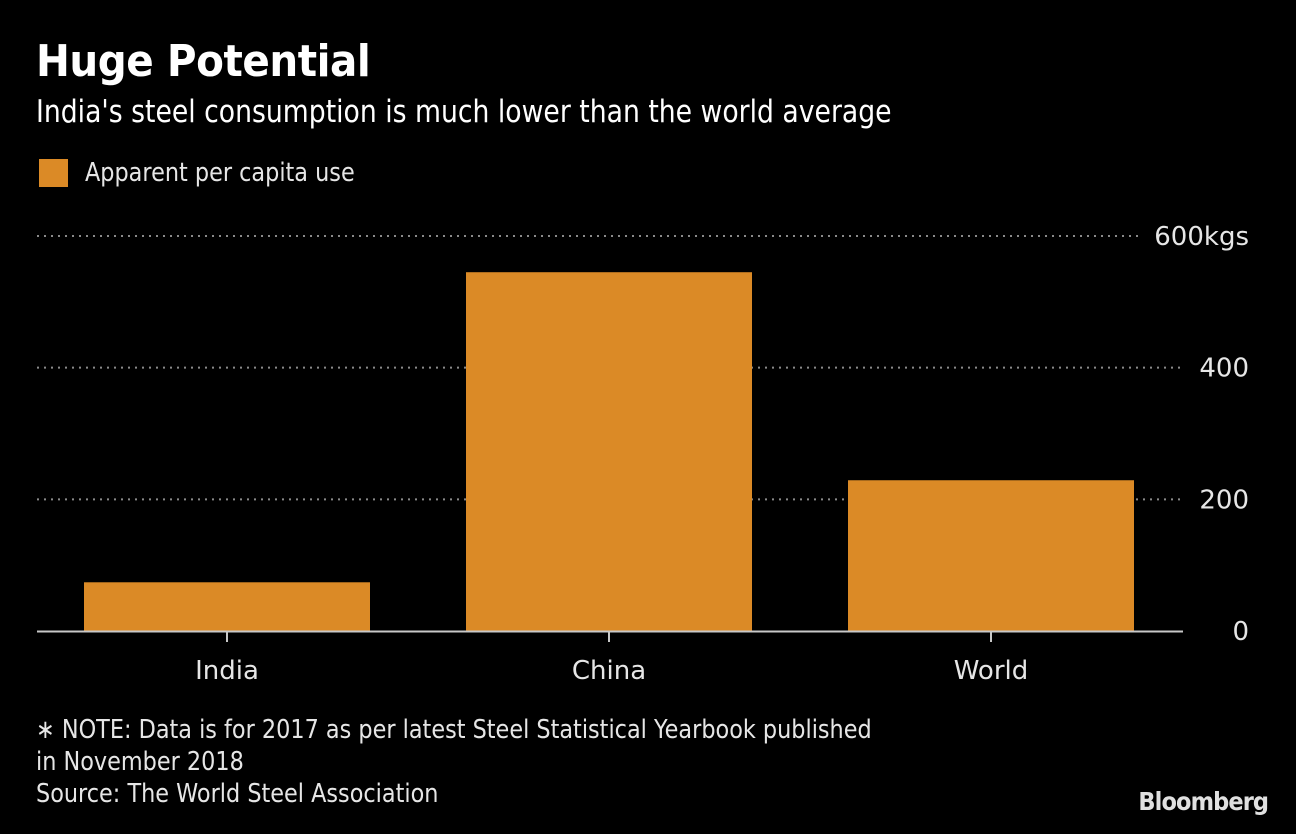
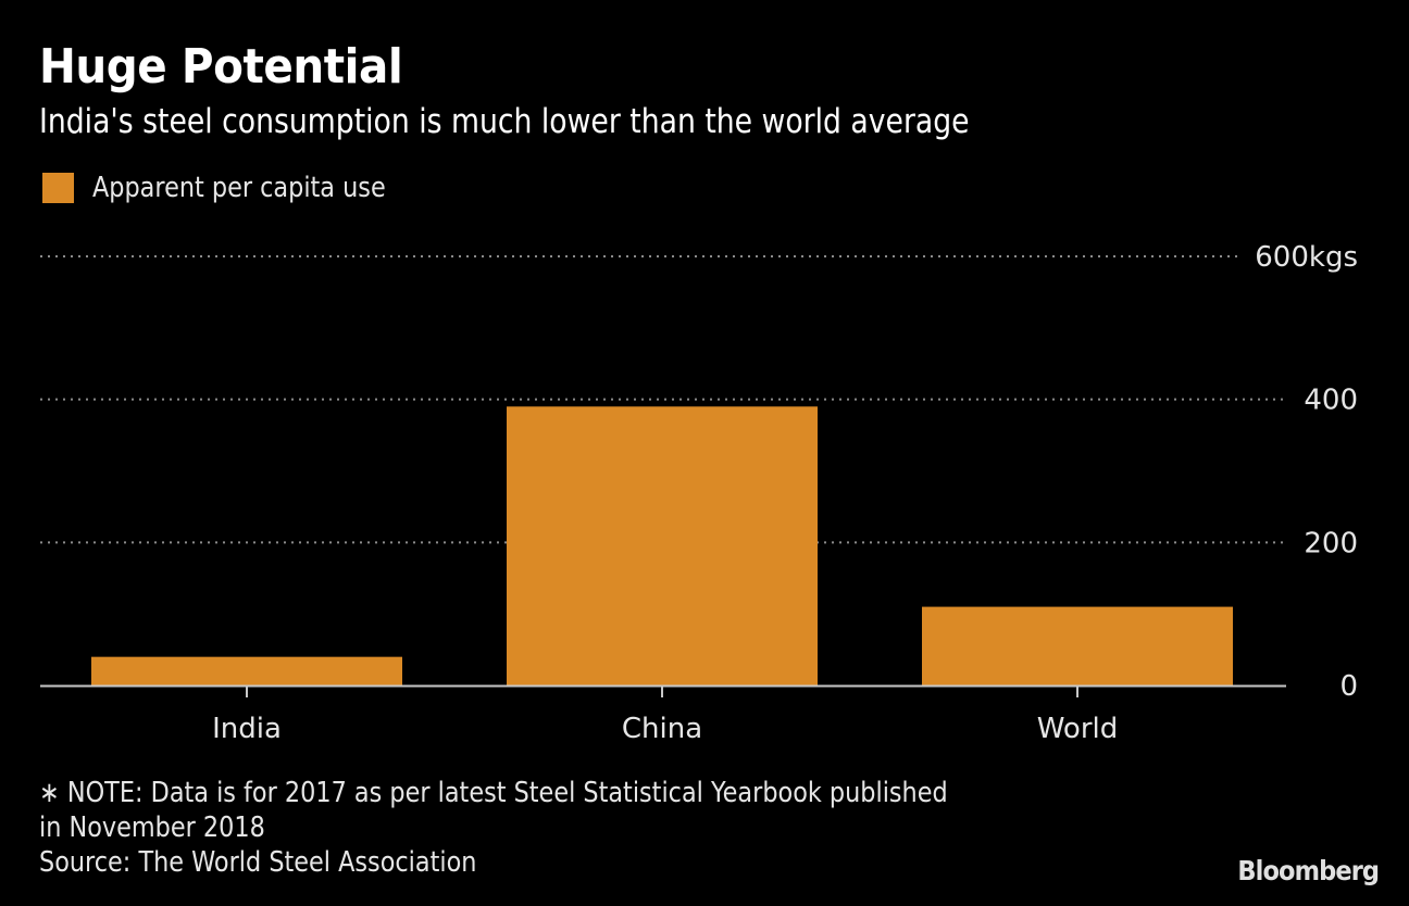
India: 70 -> 40
China: 540 -> 390
World: 230 -> 110
